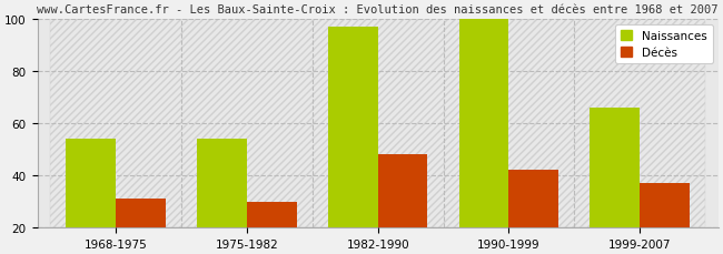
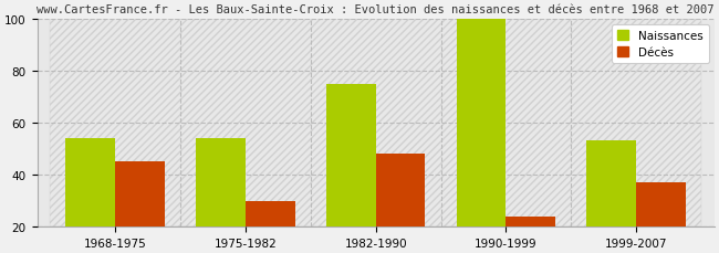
Décès/1968-1975: 31 -> 45
Naissances/1982-1990: 97 -> 75
Décès/1990-1999: 42 -> 24
Naissances/1999-2007: 66 -> 53
